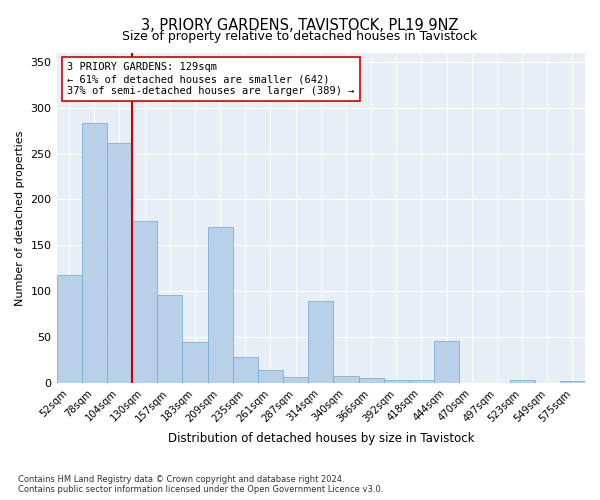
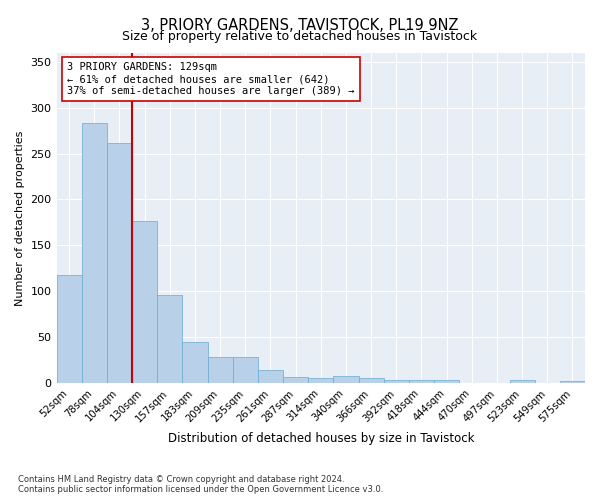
209sqm: 170 -> 29
314sqm: 90 -> 6
444sqm: 46 -> 4
